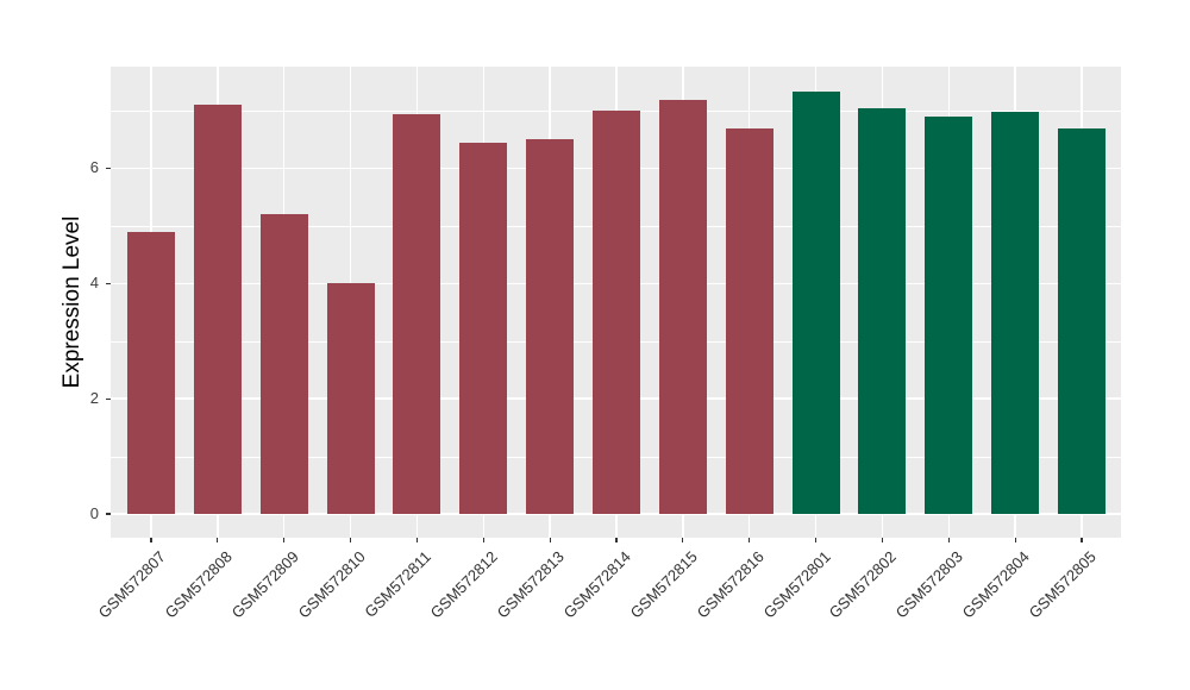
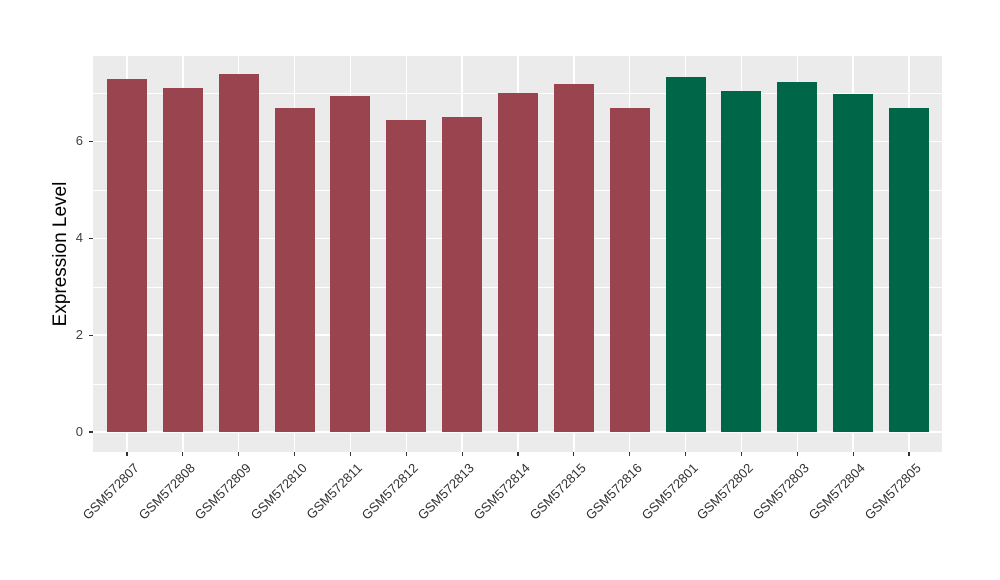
GSM572807: 4.9 -> 7.3
GSM572809: 5.2 -> 7.4
GSM572810: 4.0 -> 6.7
GSM572803: 6.9 -> 7.2
